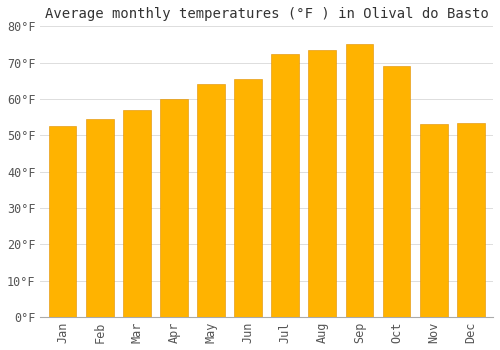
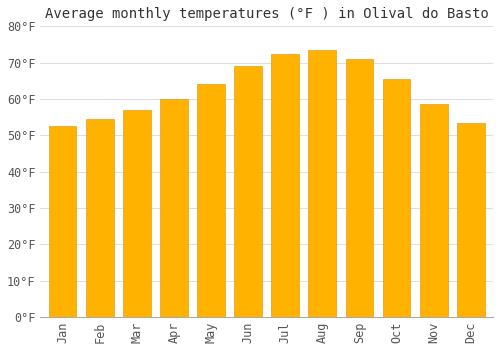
Jun: 65.5°F -> 69.0°F
Sep: 75.0°F -> 71.0°F
Oct: 69.0°F -> 65.5°F
Nov: 53.0°F -> 58.5°F
